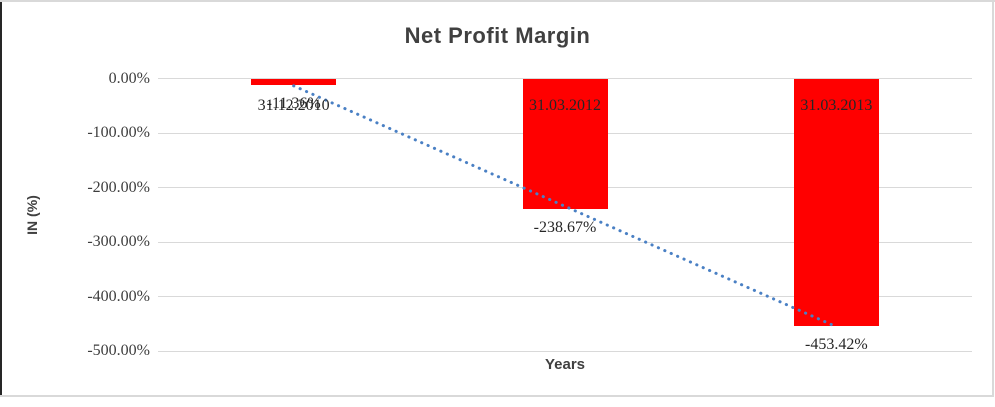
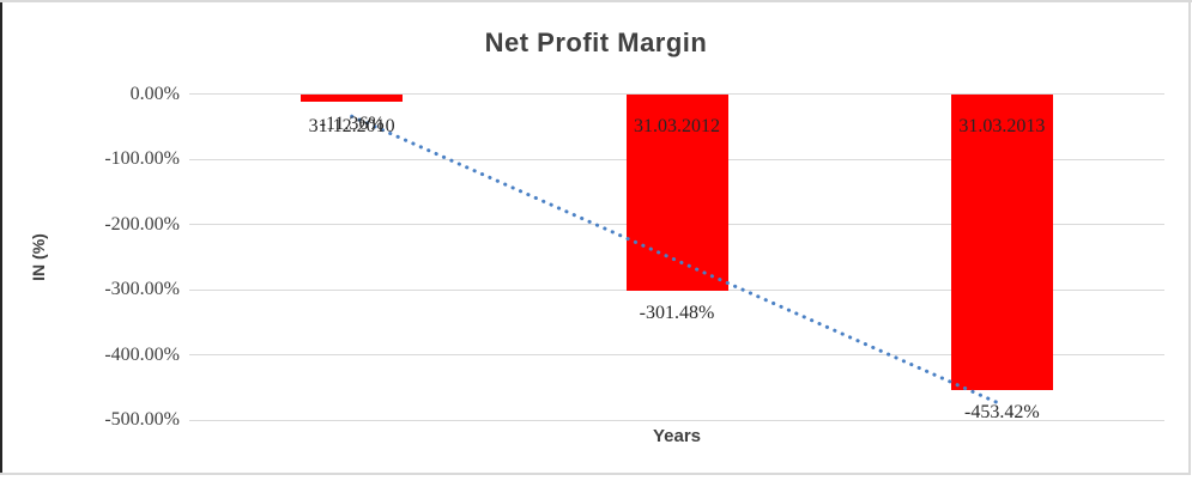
31.03.2012: -238.67% -> -301.48%
